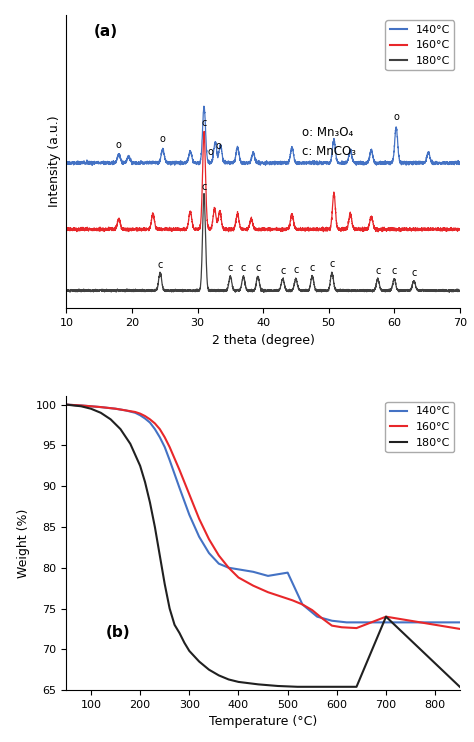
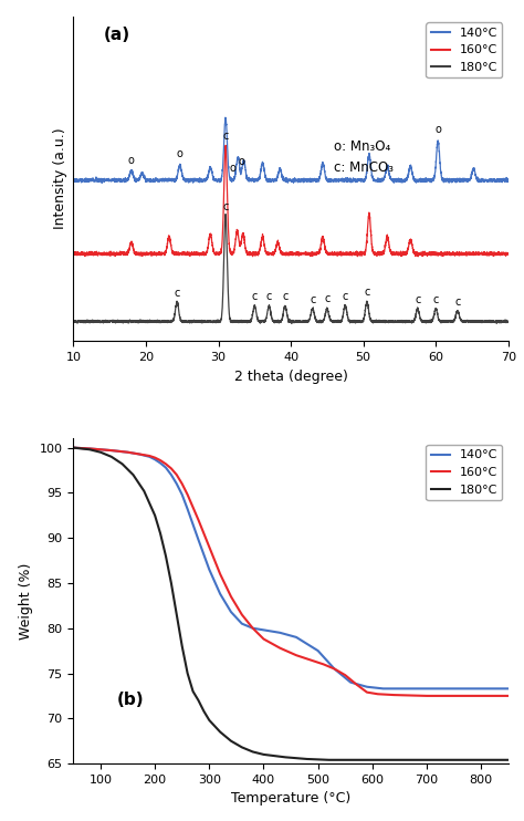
140°C/500: 79.4 -> 77.5
160°C/700: 74.0 -> 72.5
180°C/700: 74.0 -> 65.4
